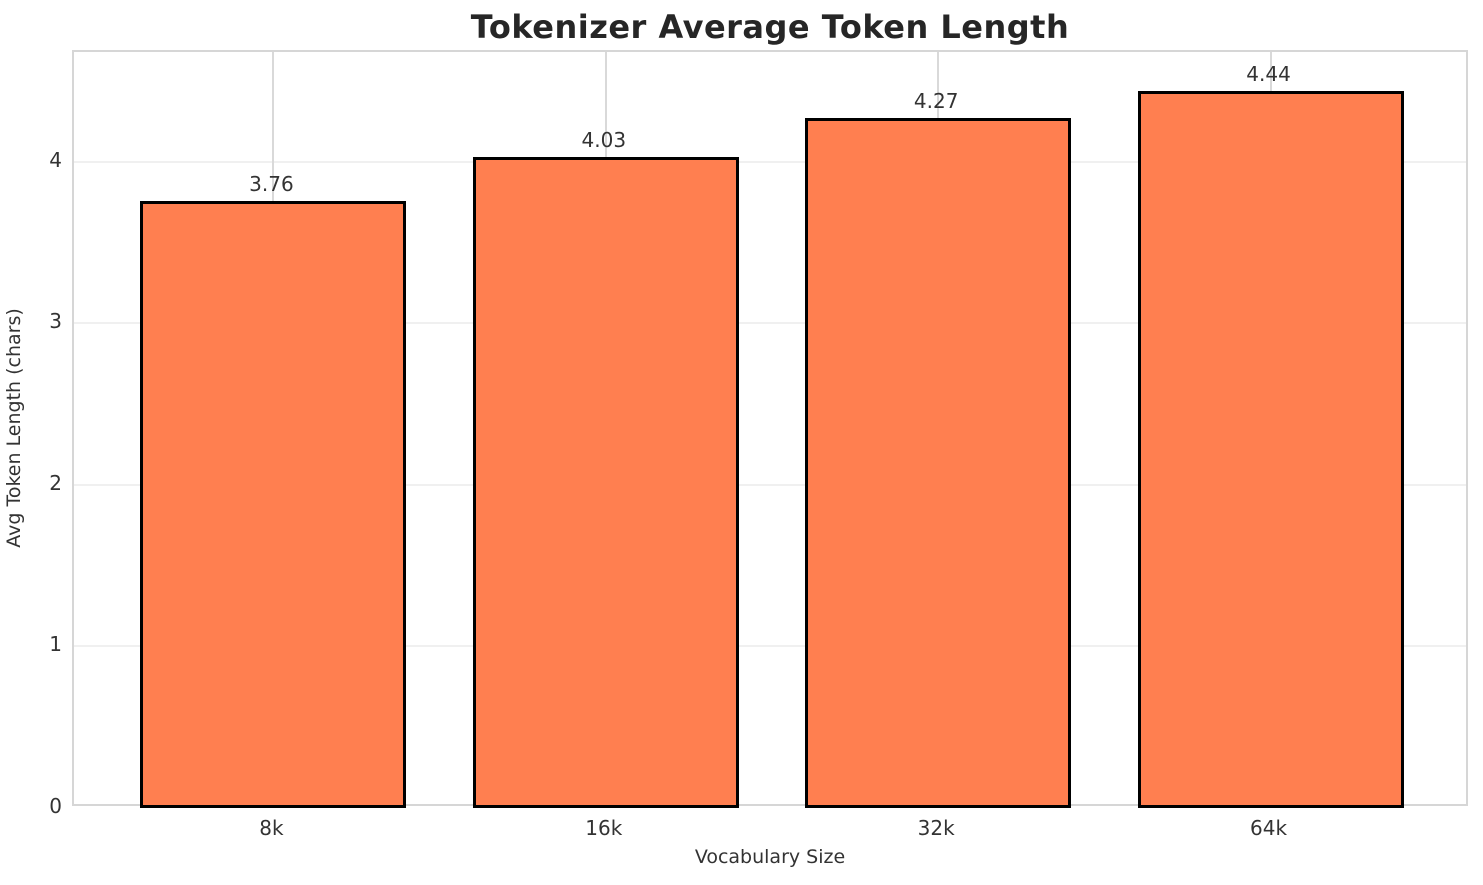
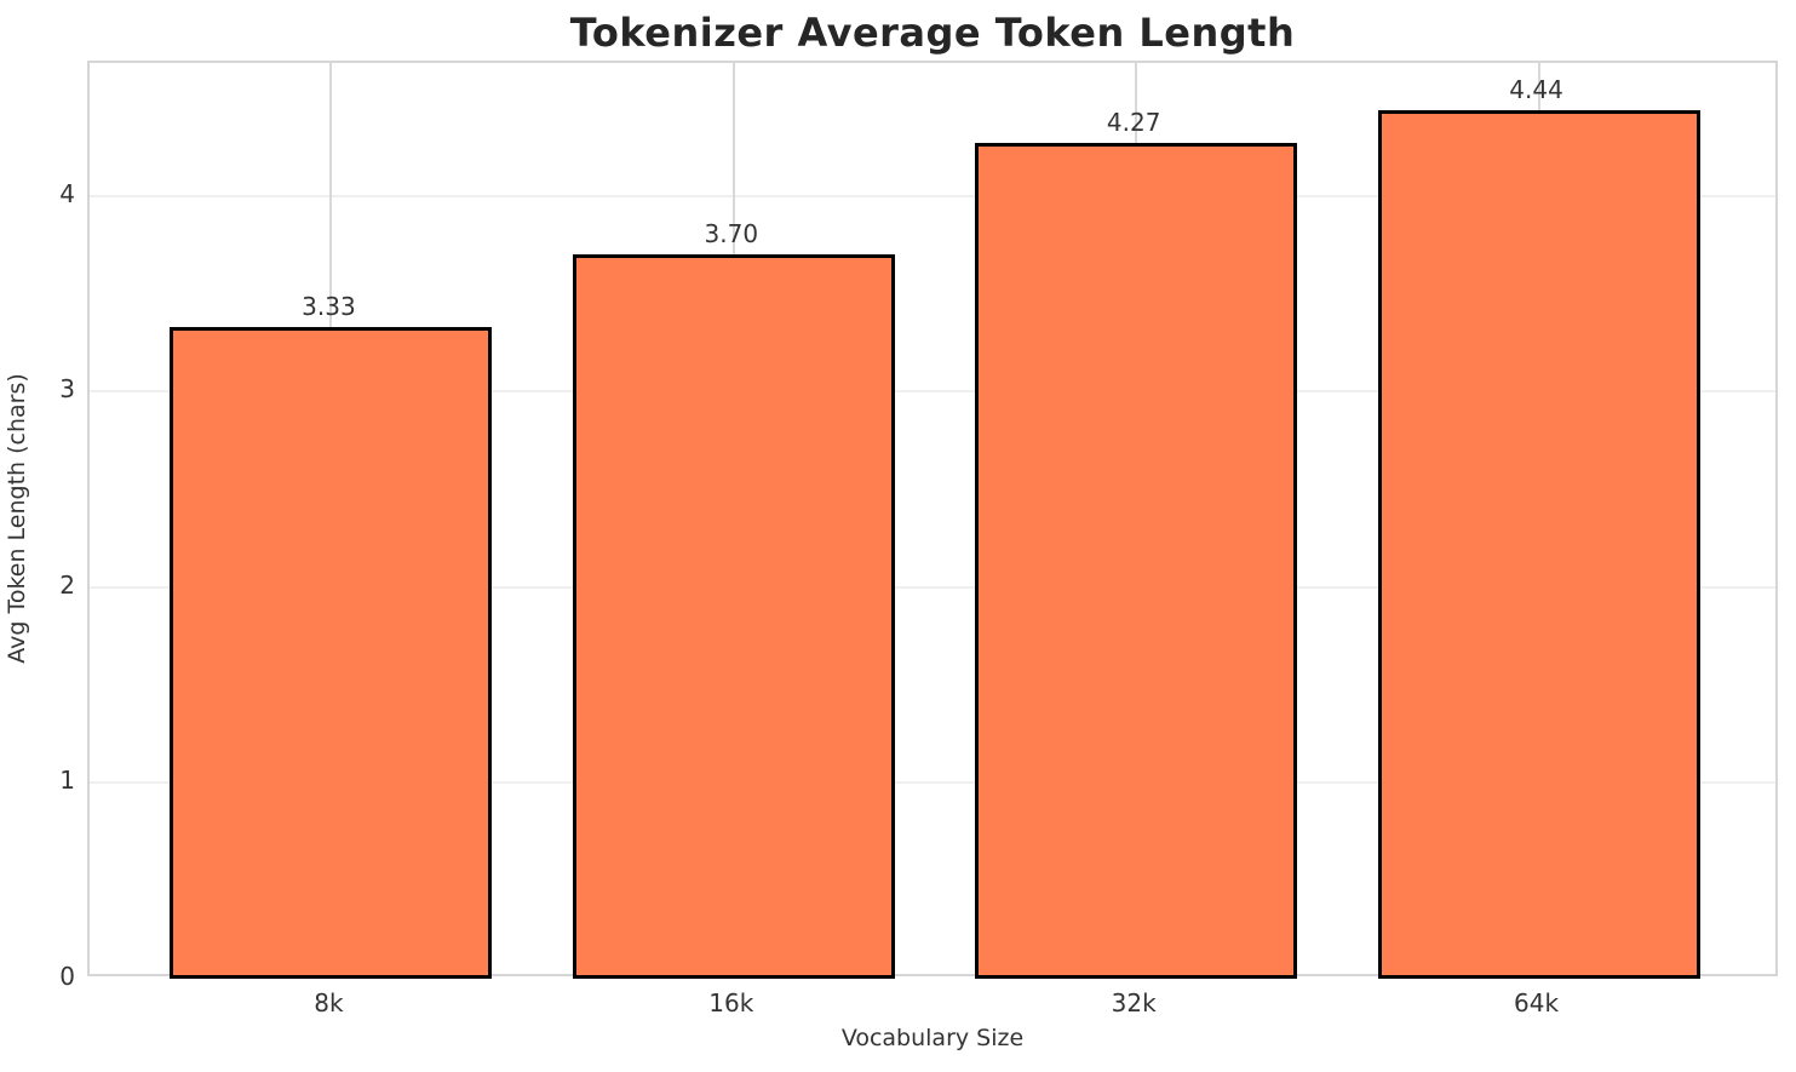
8k: 3.76 -> 3.33
16k: 4.03 -> 3.70
